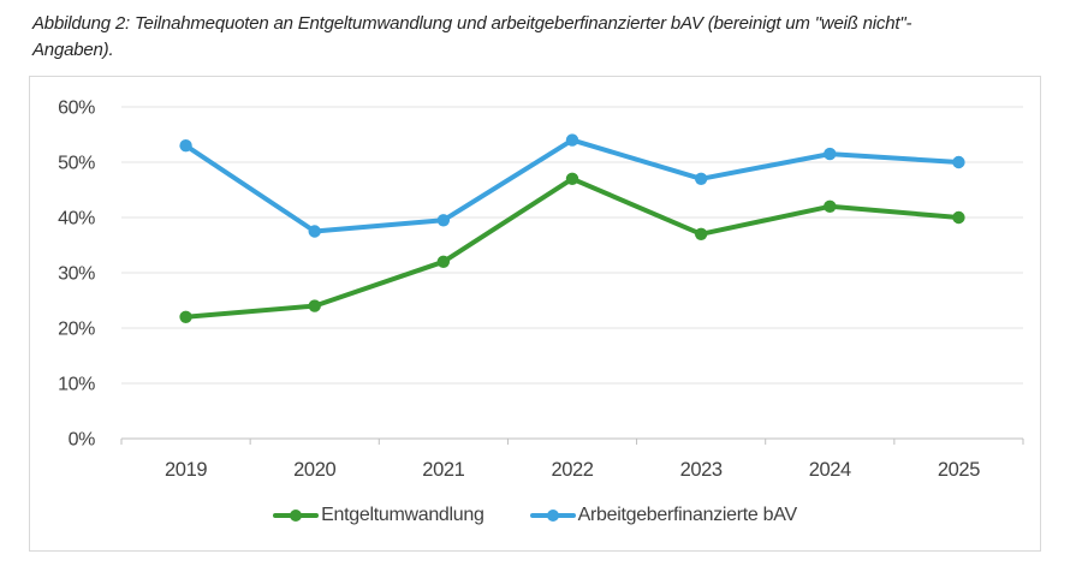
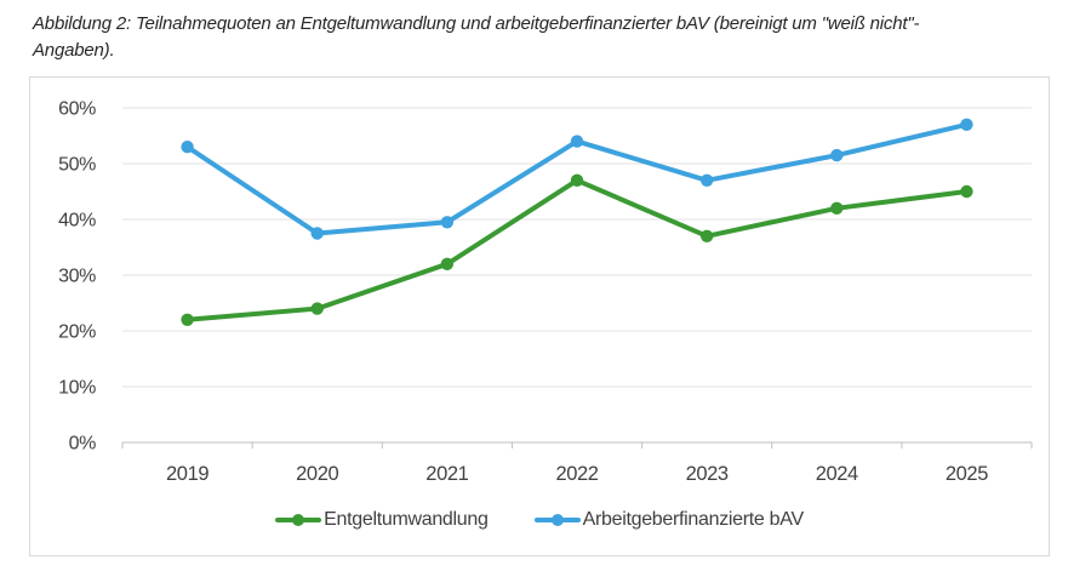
Entgeltumwandlung/2025: 40% -> 45%
Arbeitgeberfinanzierte bAV/2025: 50% -> 57%
